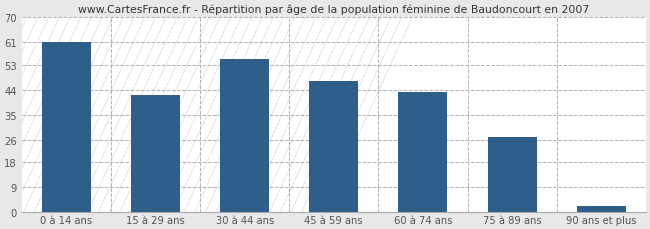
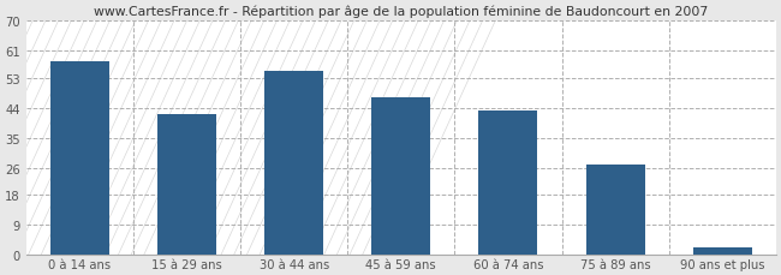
0 à 14 ans: 61 -> 58
